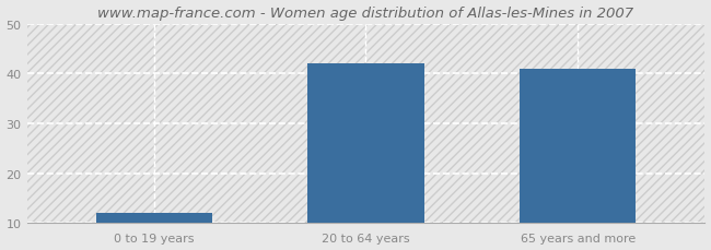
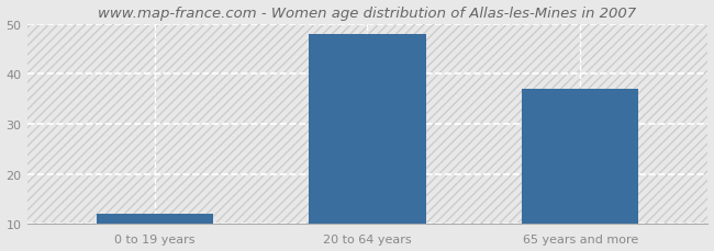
20 to 64 years: 42 -> 48
65 years and more: 41 -> 37
